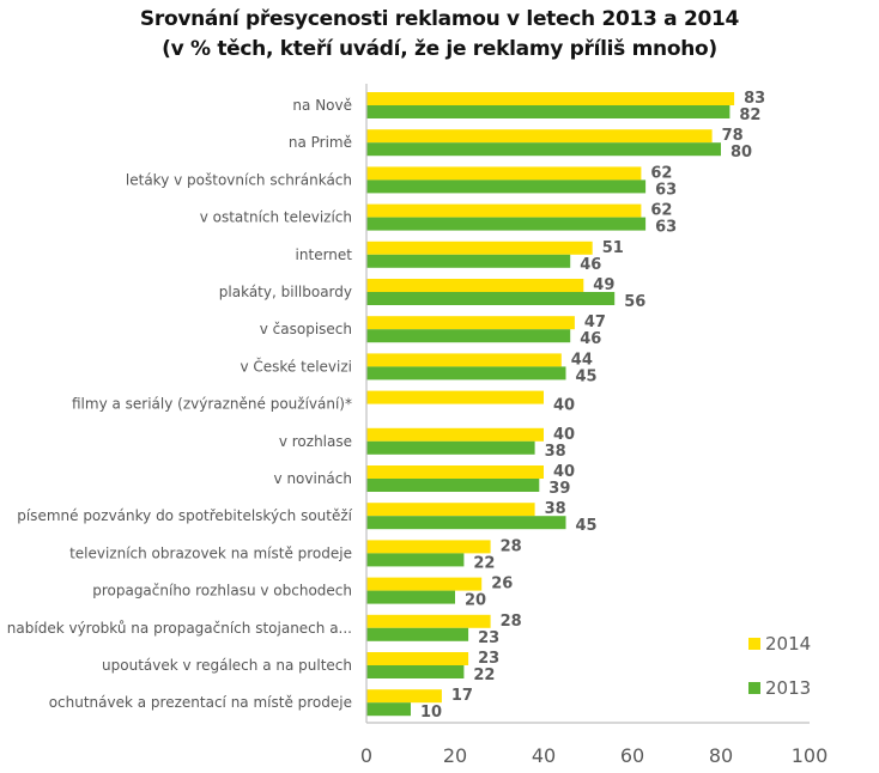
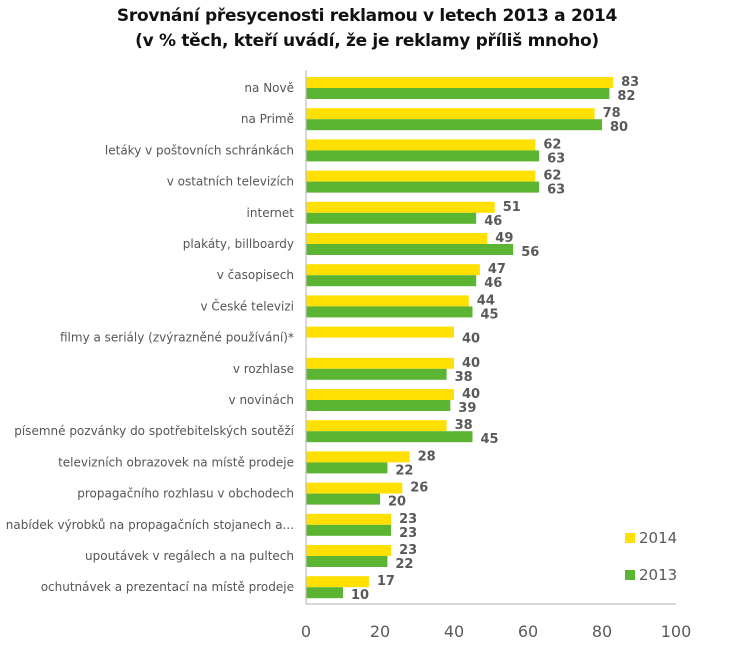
2014/nabídek výrobků na propagačních stojanech a...: 28 -> 23
